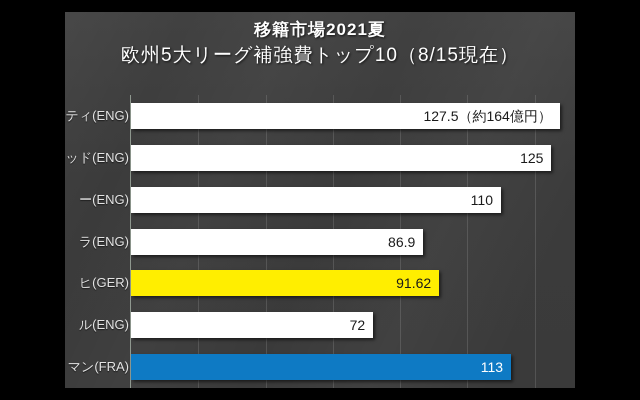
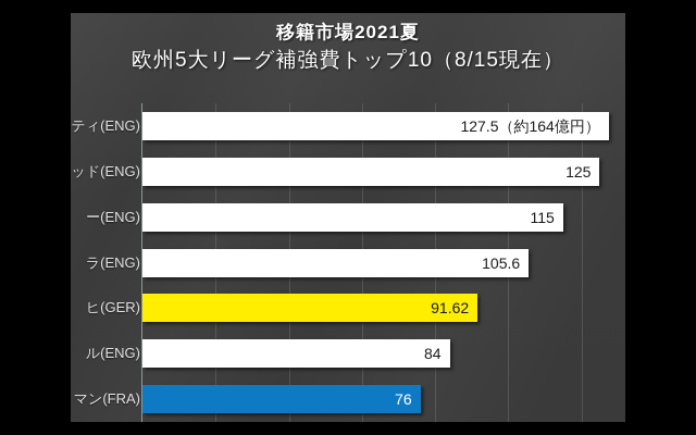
ー(ENG): 110 -> 115
ラ(ENG): 86.9 -> 105.6
ル(ENG): 72 -> 84
マン(FRA): 113 -> 76
